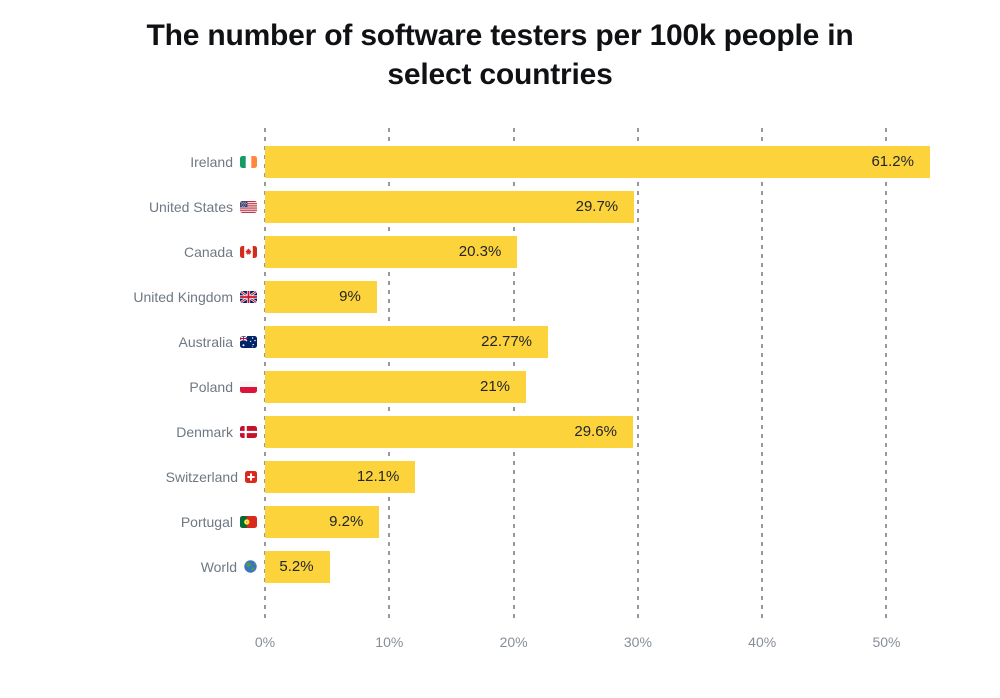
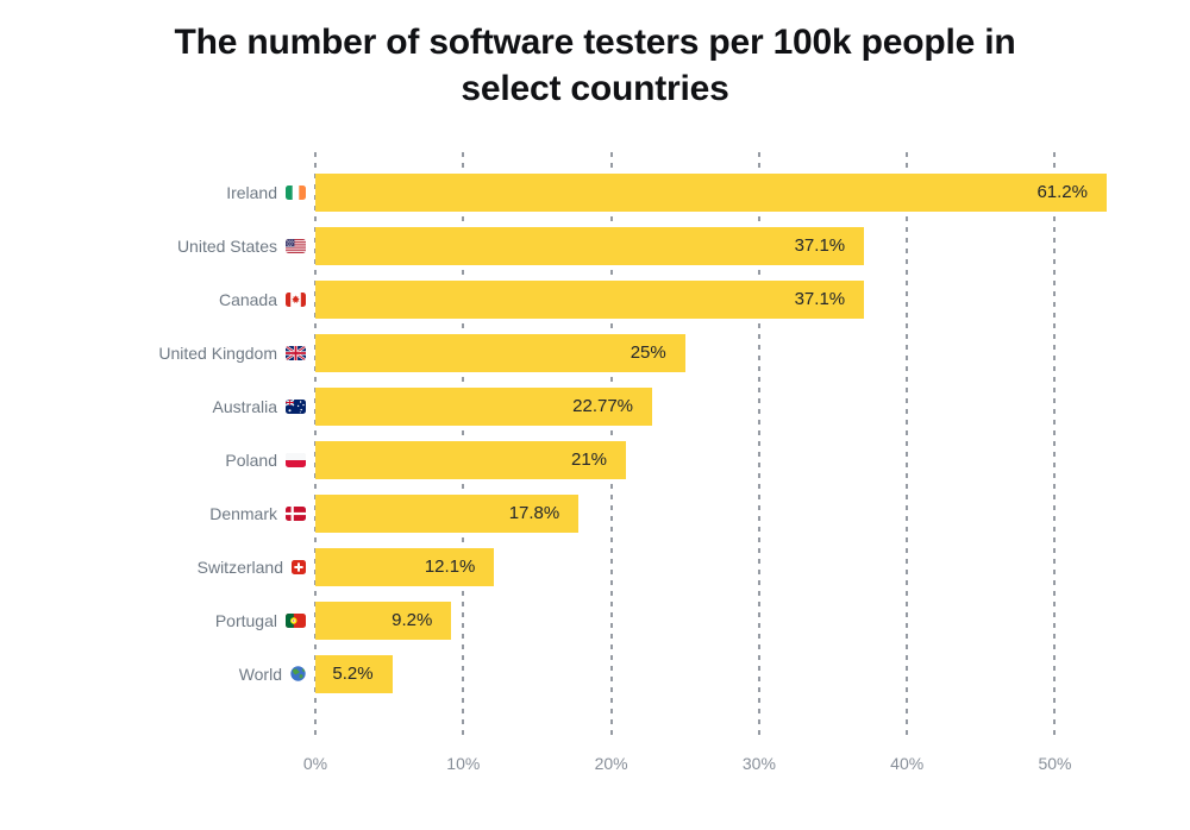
United States: 29.7% -> 37.1%
Canada: 20.3% -> 37.1%
United Kingdom: 9% -> 25%
Denmark: 29.6% -> 17.8%
